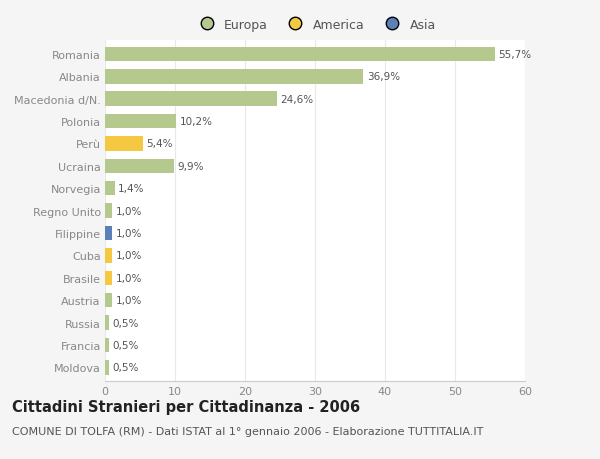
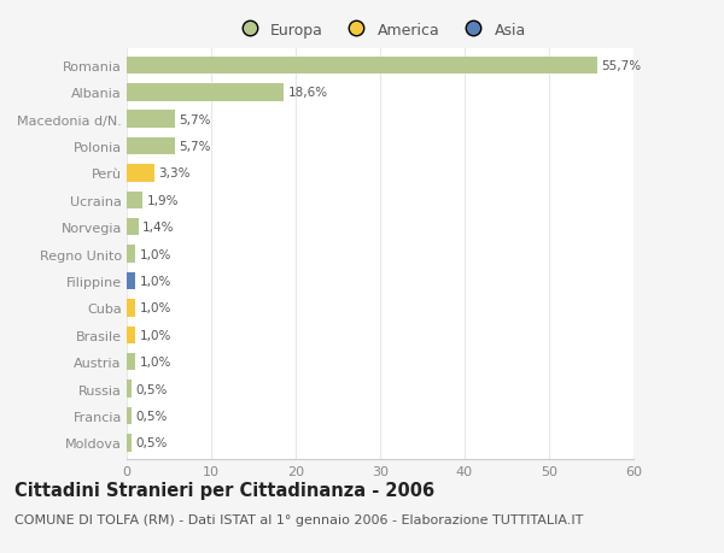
Albania: 36,9% -> 18,6%
Macedonia d/N.: 24,6% -> 5,7%
Polonia: 10,2% -> 5,7%
Perù: 5,4% -> 3,3%
Ucraina: 9,9% -> 1,9%
